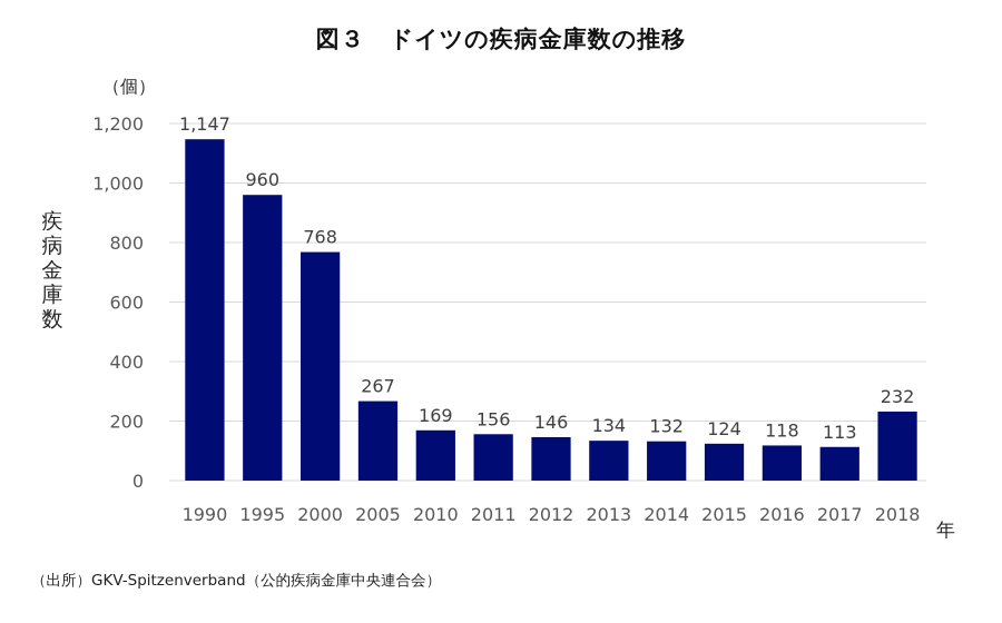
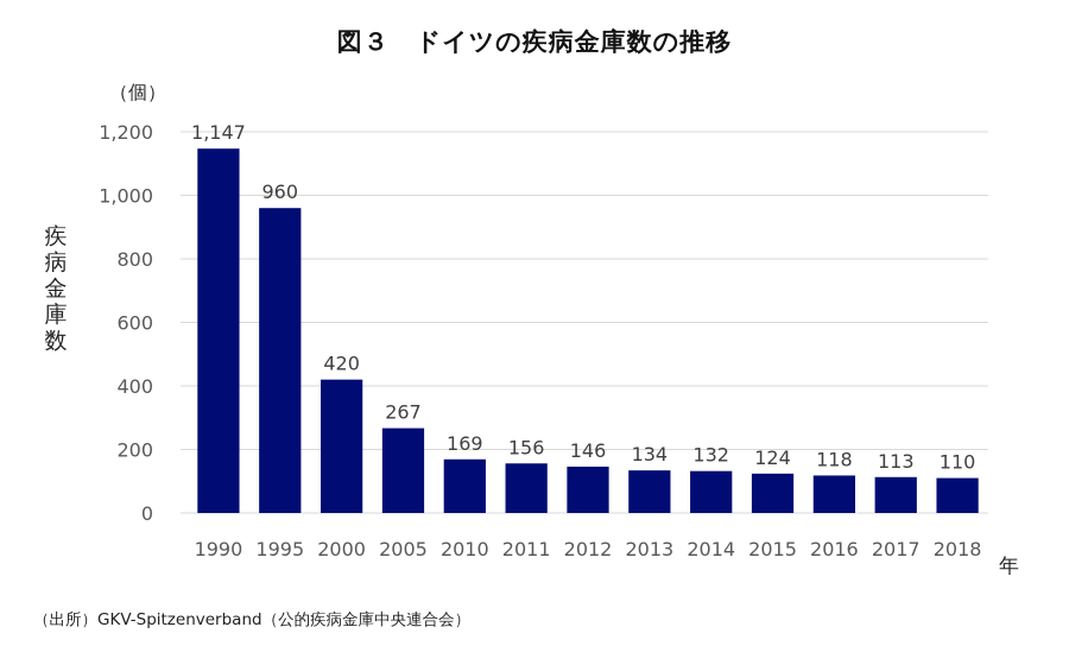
2000: 768 -> 420
2018: 232 -> 110
